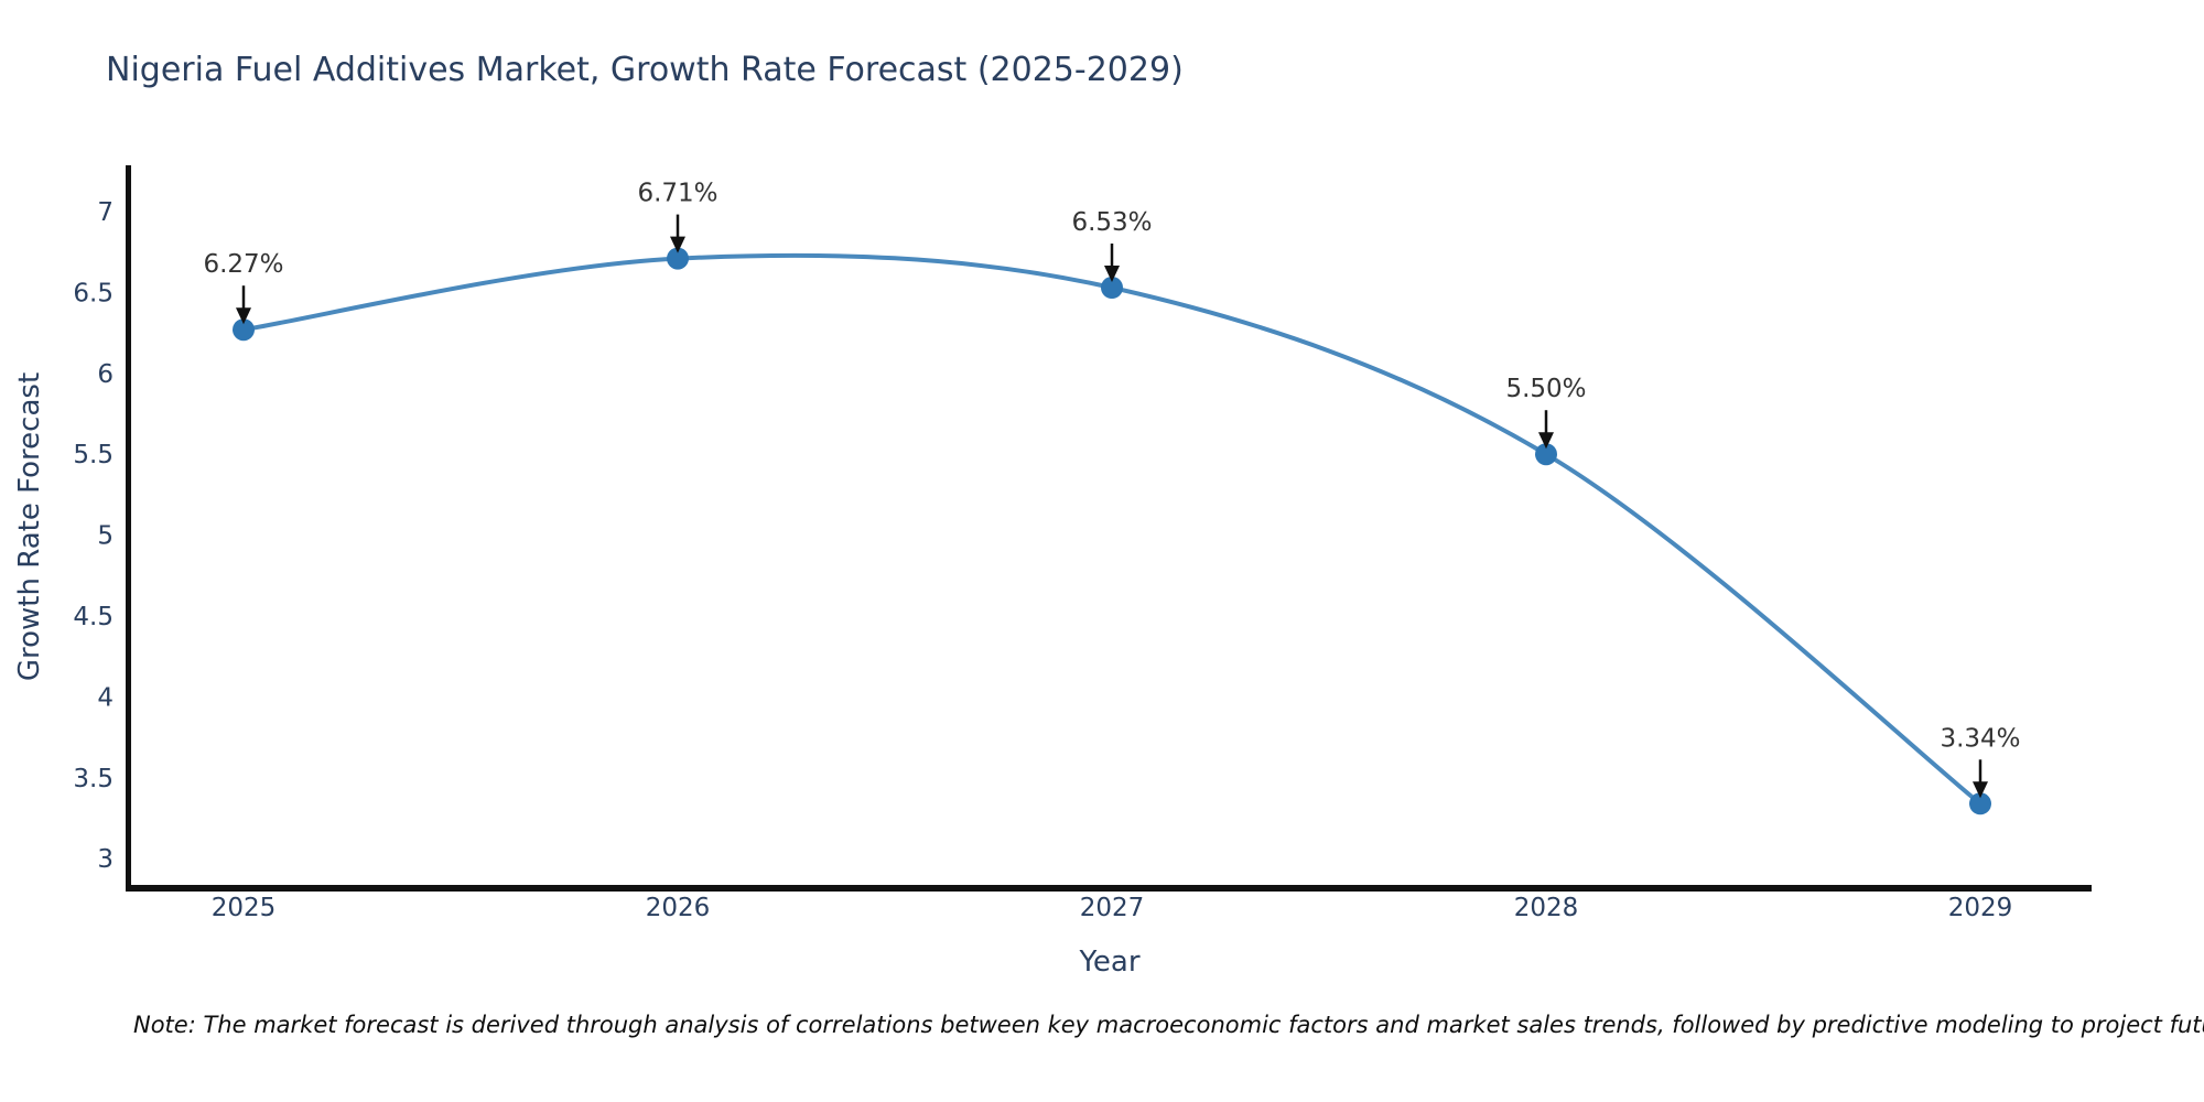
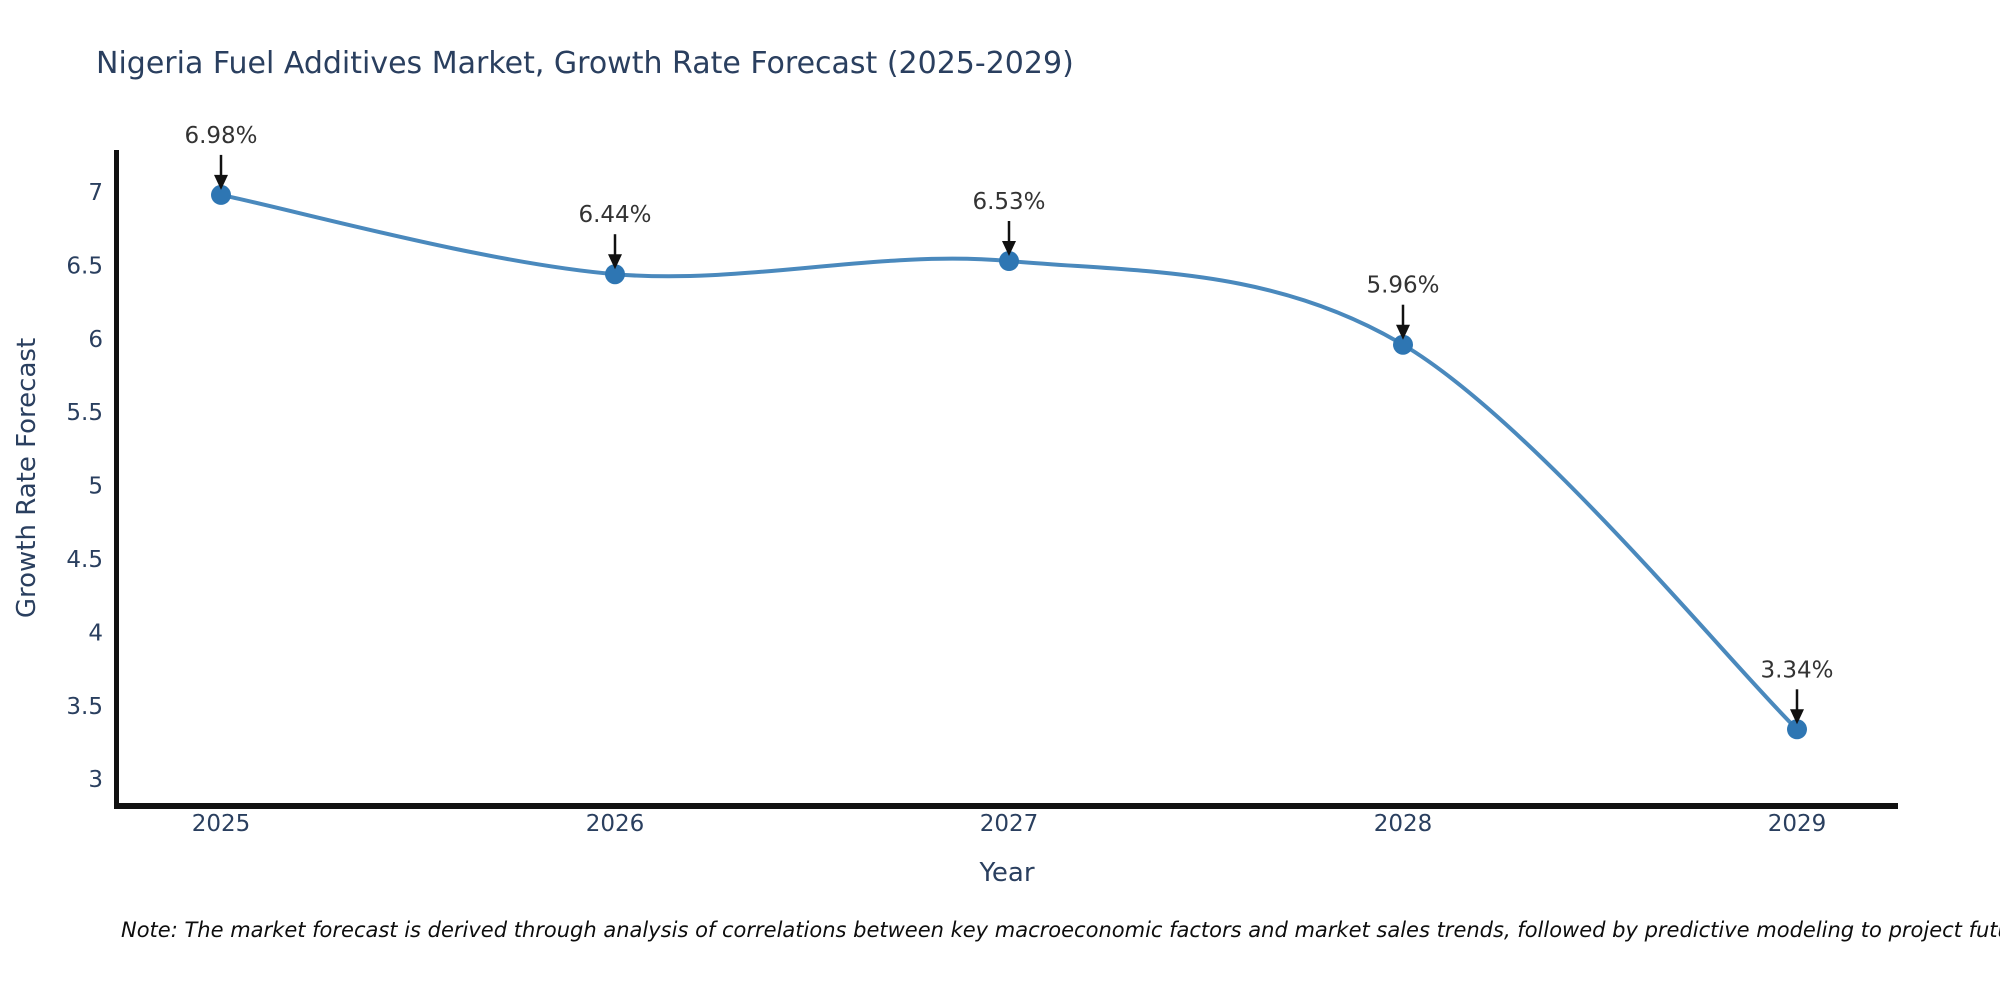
2025: 6.27% -> 6.98%
2026: 6.71% -> 6.44%
2028: 5.50% -> 5.96%
